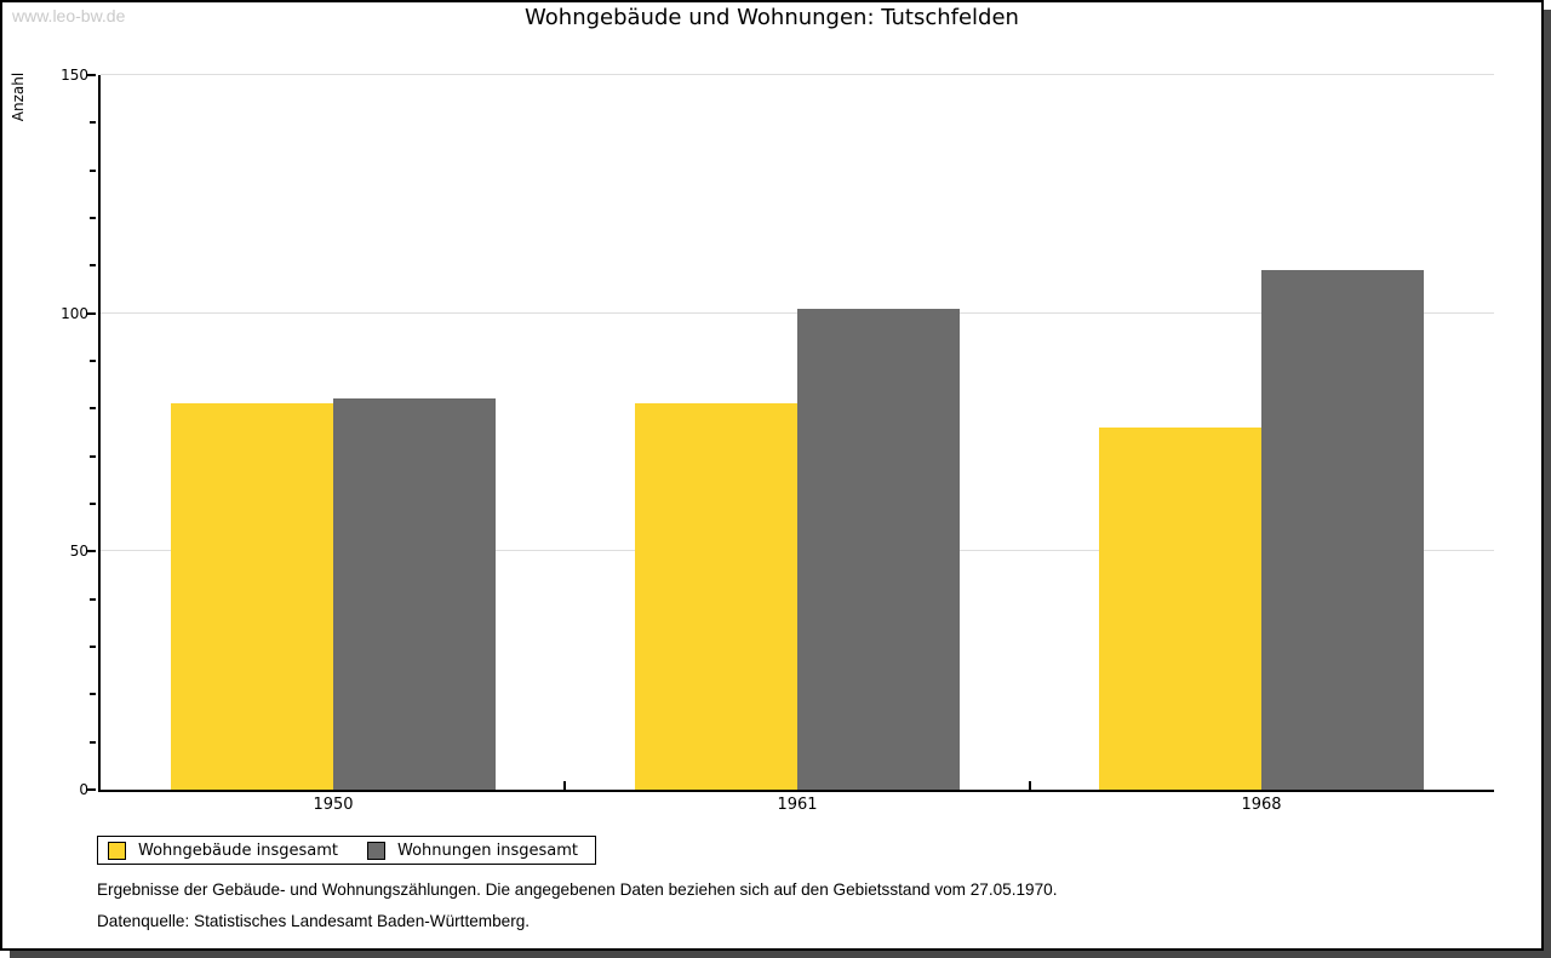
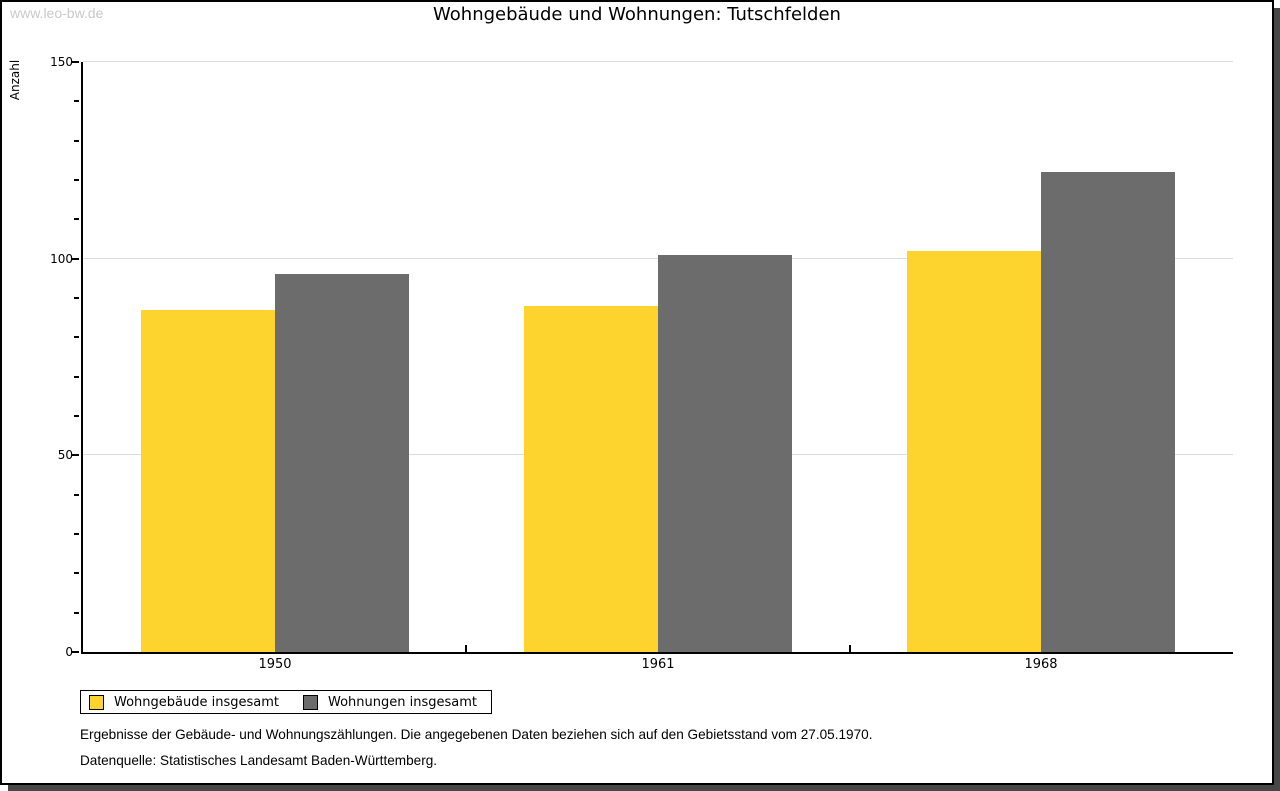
Wohngebäude insgesamt/1950: 81 -> 87
Wohnungen insgesamt/1950: 82 -> 96
Wohngebäude insgesamt/1961: 81 -> 88
Wohngebäude insgesamt/1968: 76 -> 102
Wohnungen insgesamt/1968: 109 -> 122
